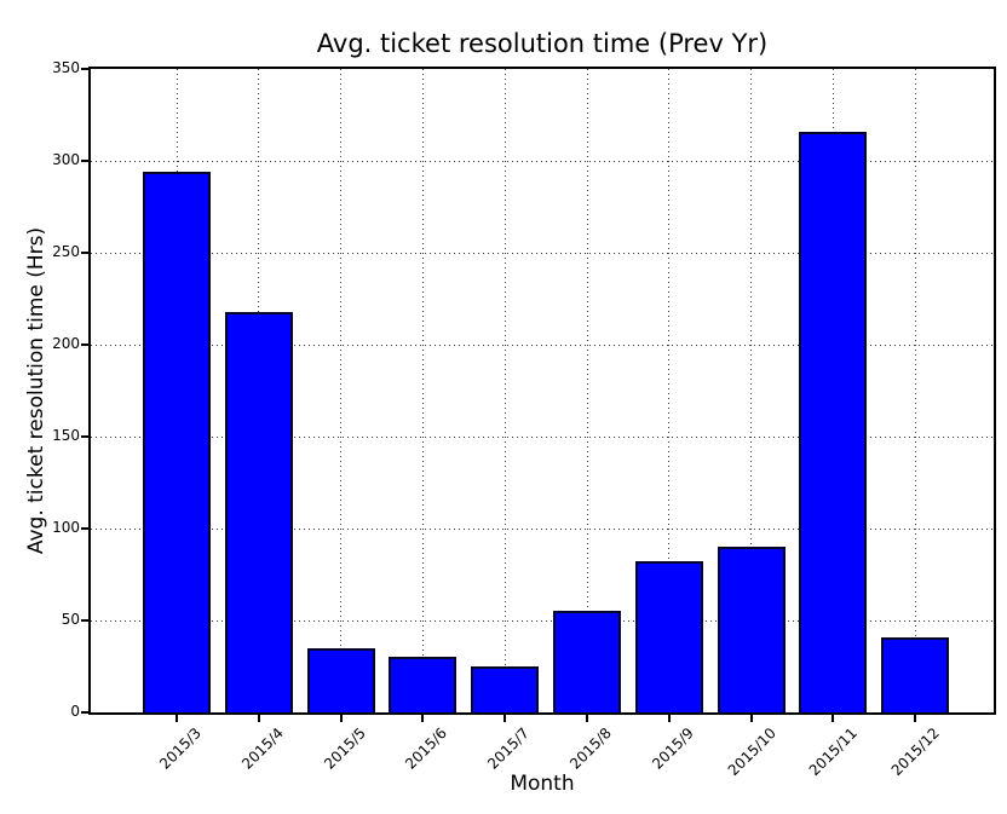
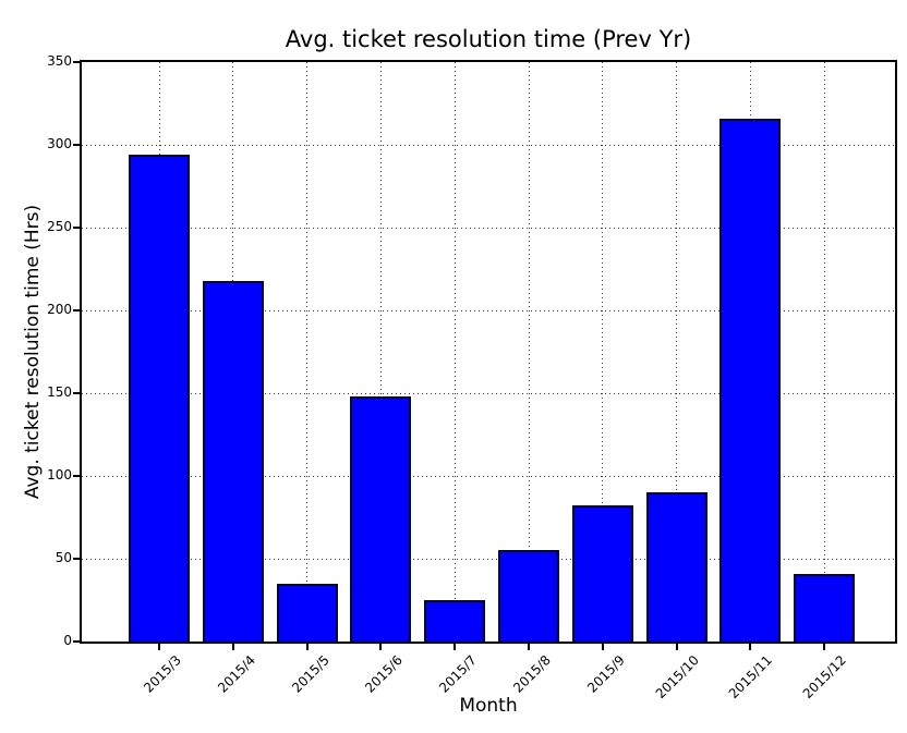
2015/6: 30 -> 148
